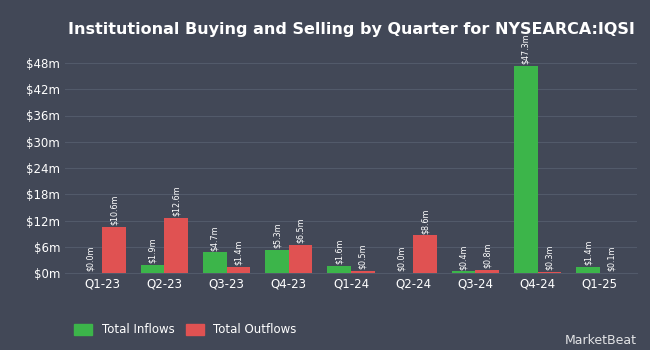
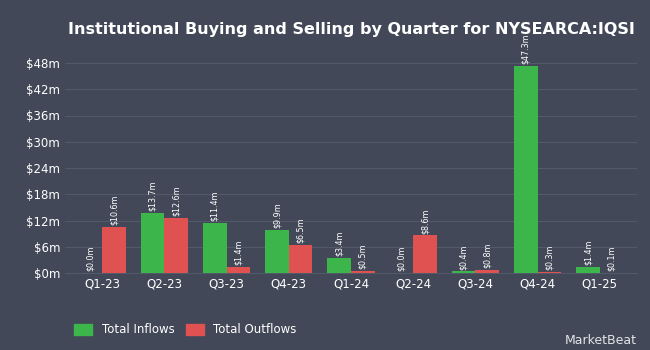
Total Inflows/Q2-23: $1.9m -> $13.7m
Total Inflows/Q3-23: $4.7m -> $11.4m
Total Inflows/Q4-23: $5.3m -> $9.9m
Total Inflows/Q1-24: $1.6m -> $3.4m
